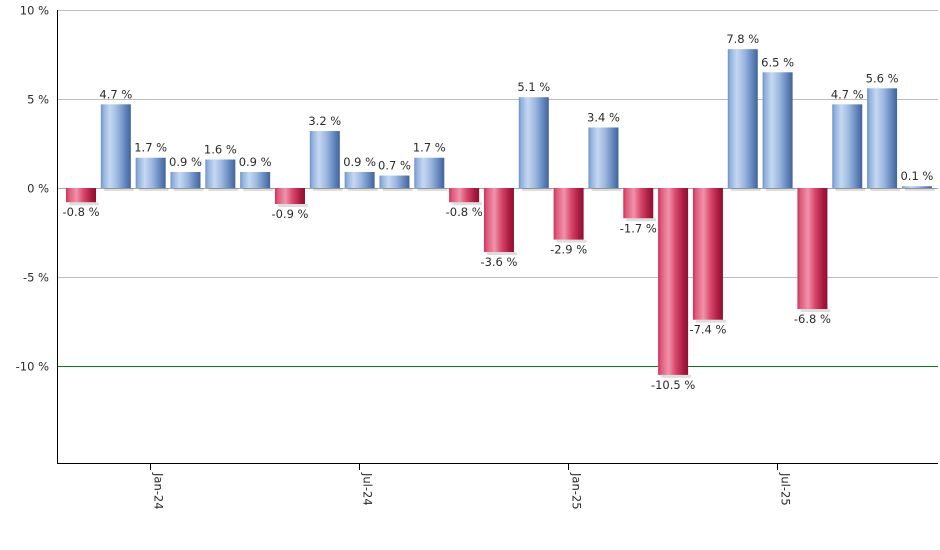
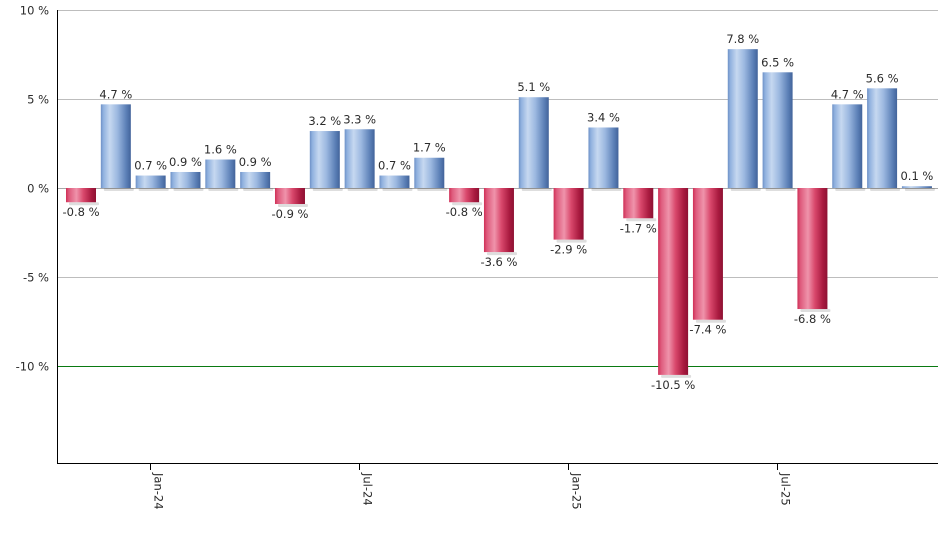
Jan-24: 1.7 -> 0.7
Jul-24: 0.9 -> 3.3
